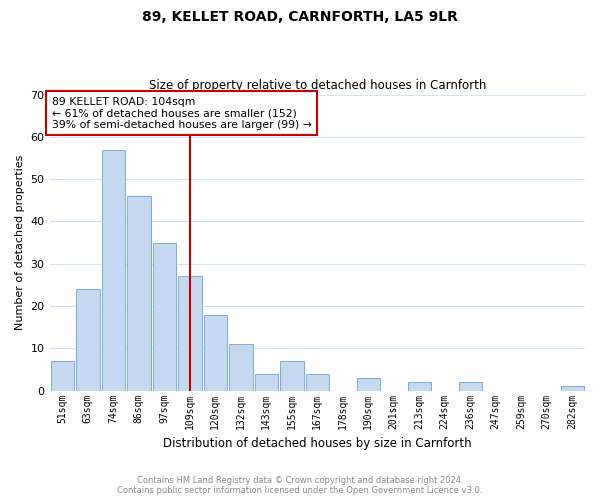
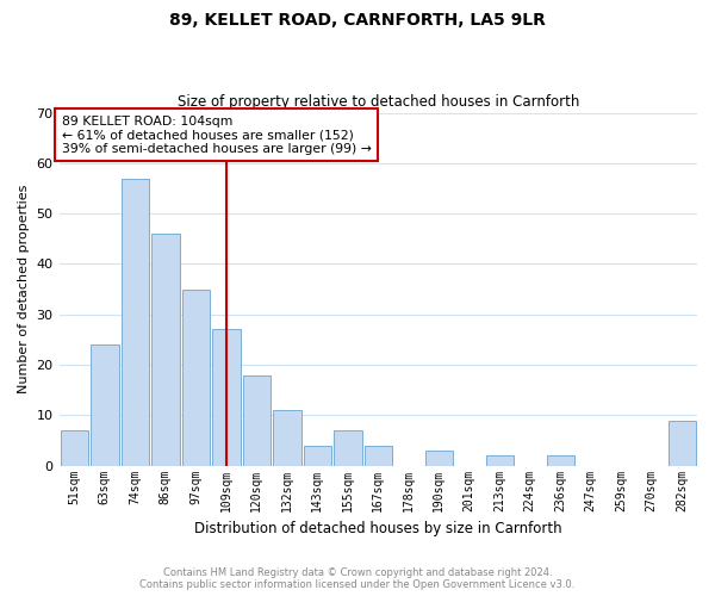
282sqm: 1 -> 9
